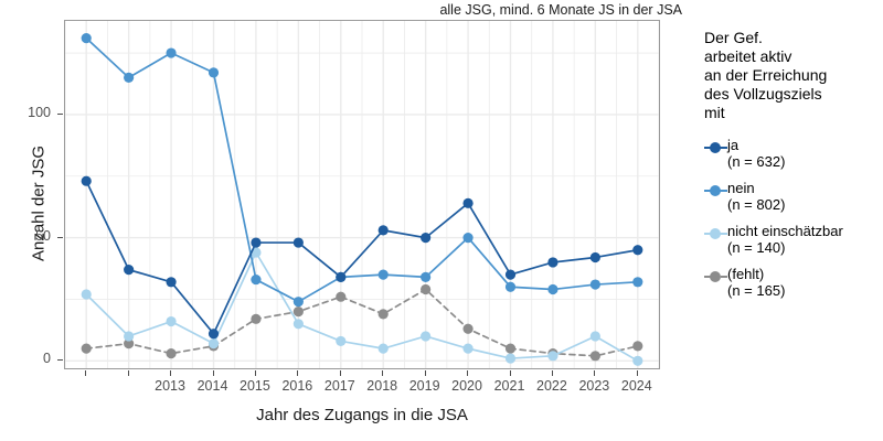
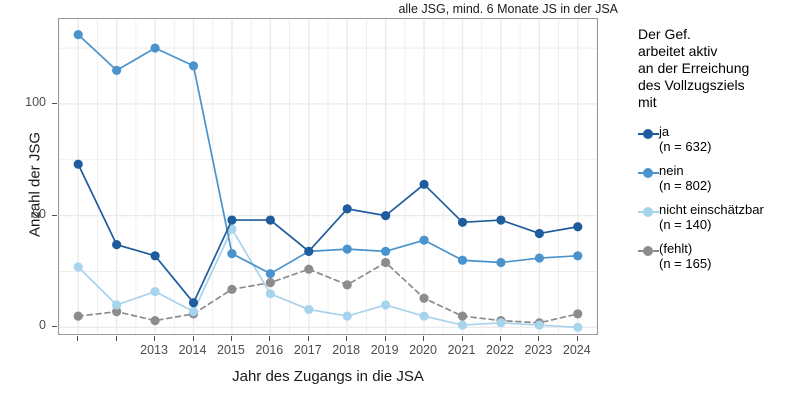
nein/2020: 50 -> 39
ja/2021: 35 -> 47
ja/2022: 40 -> 48
nicht einschätzbar/2023: 10 -> 1
